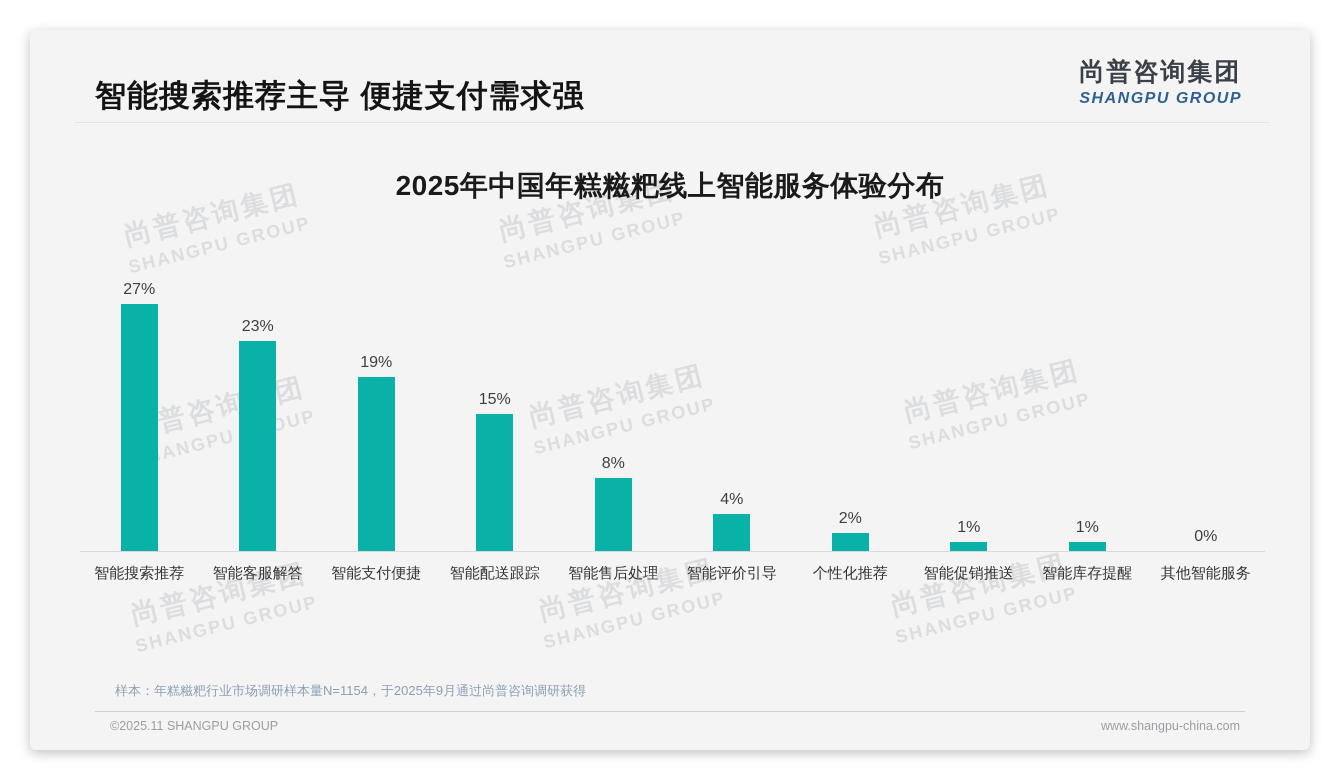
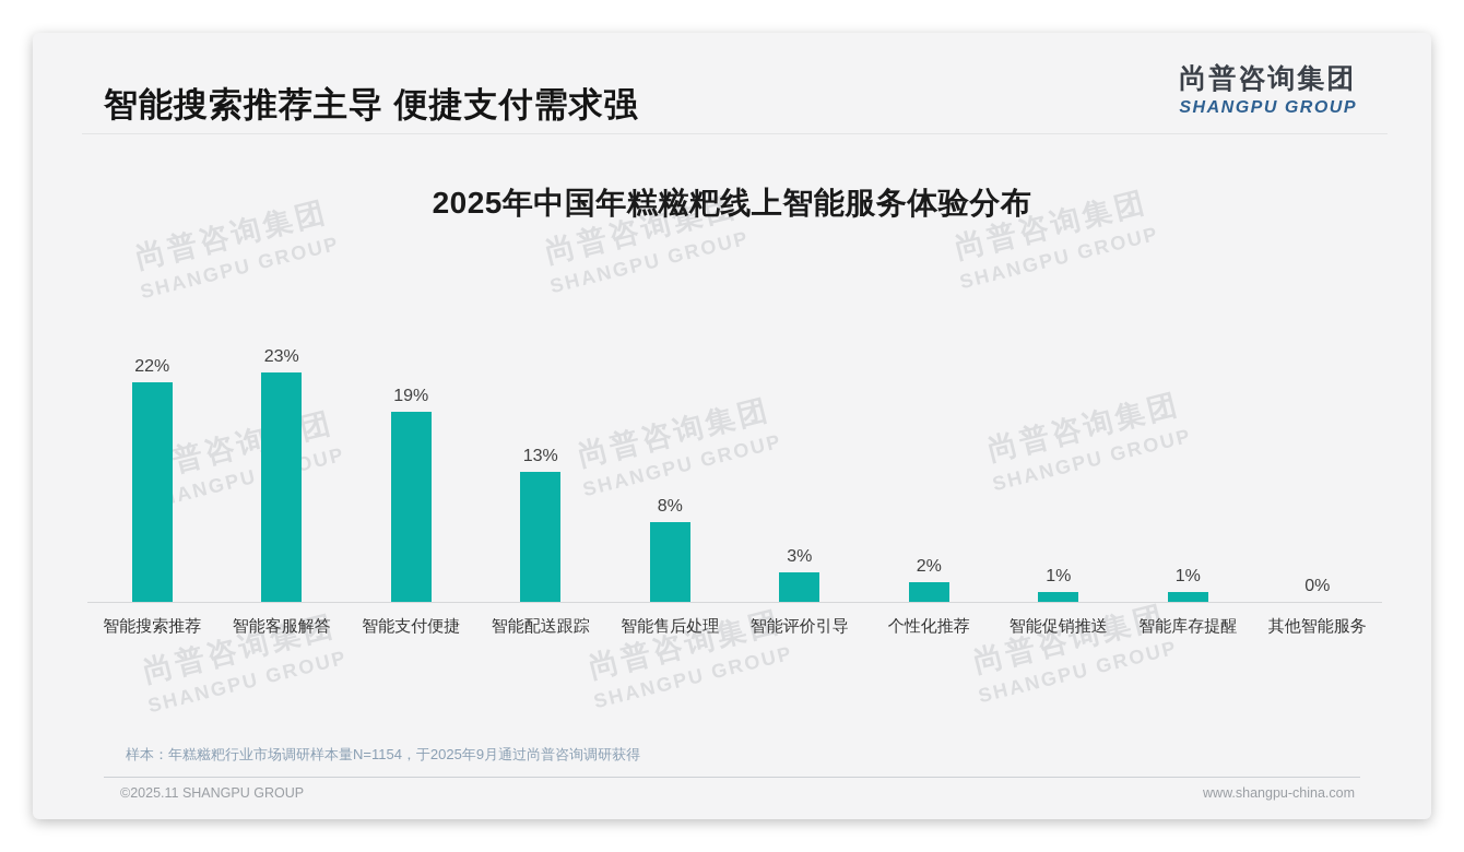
智能搜索推荐: 27% -> 22%
智能配送跟踪: 15% -> 13%
智能评价引导: 4% -> 3%
